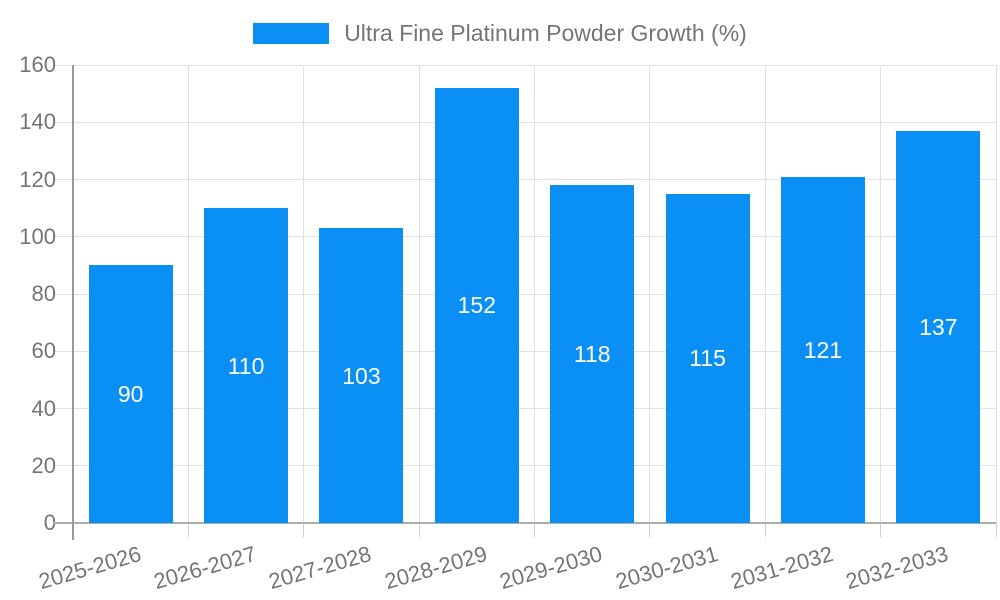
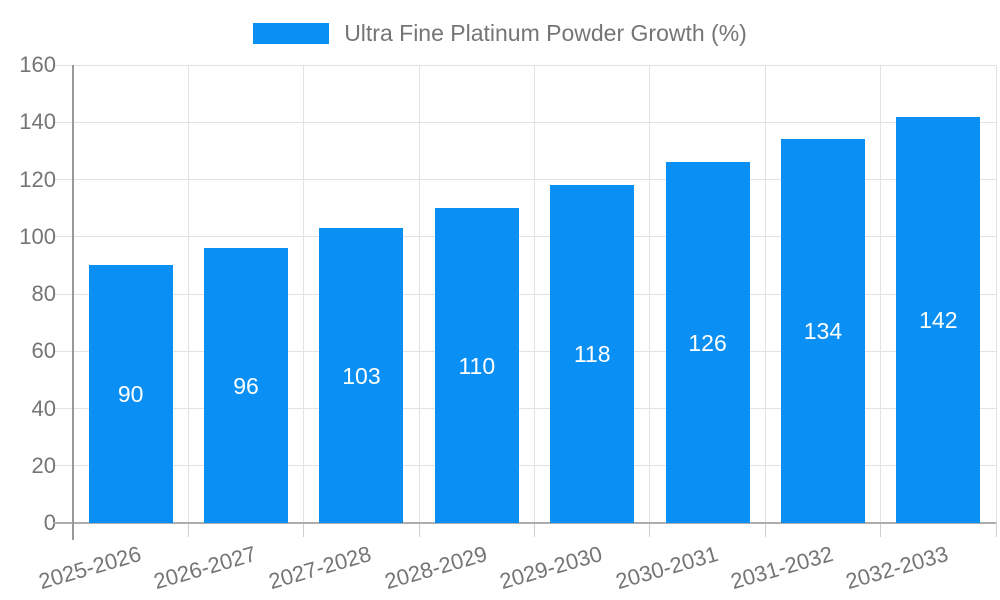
2026-2027: 110 -> 96
2028-2029: 152 -> 110
2030-2031: 115 -> 126
2031-2032: 121 -> 134
2032-2033: 137 -> 142
